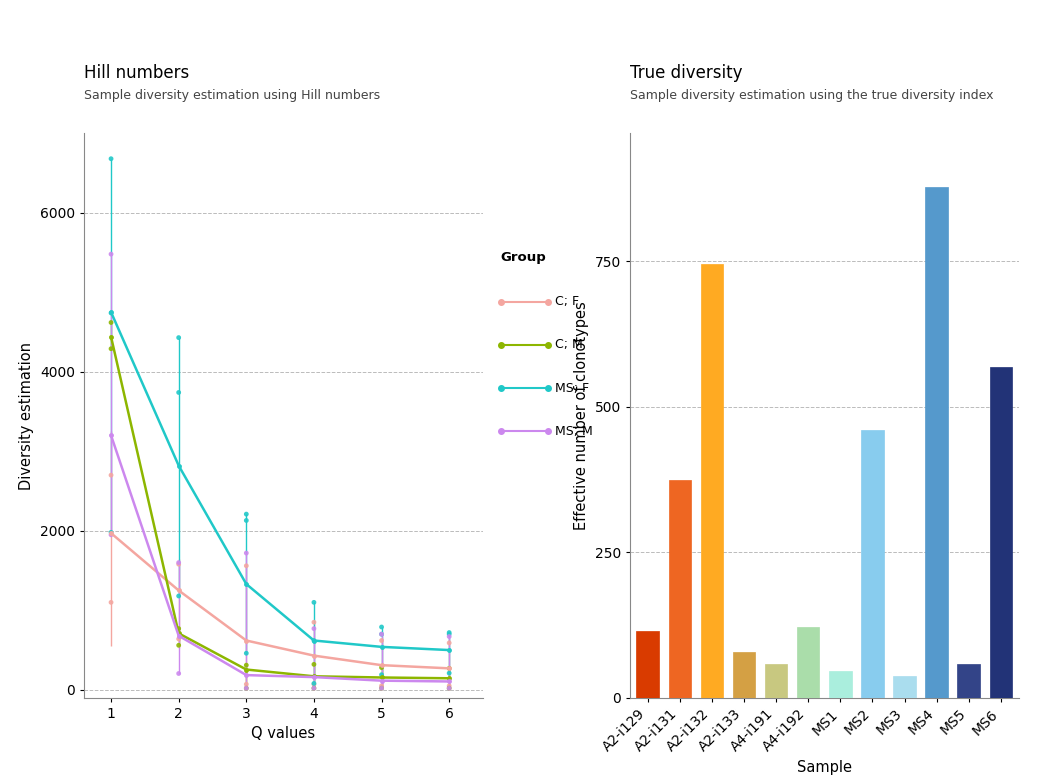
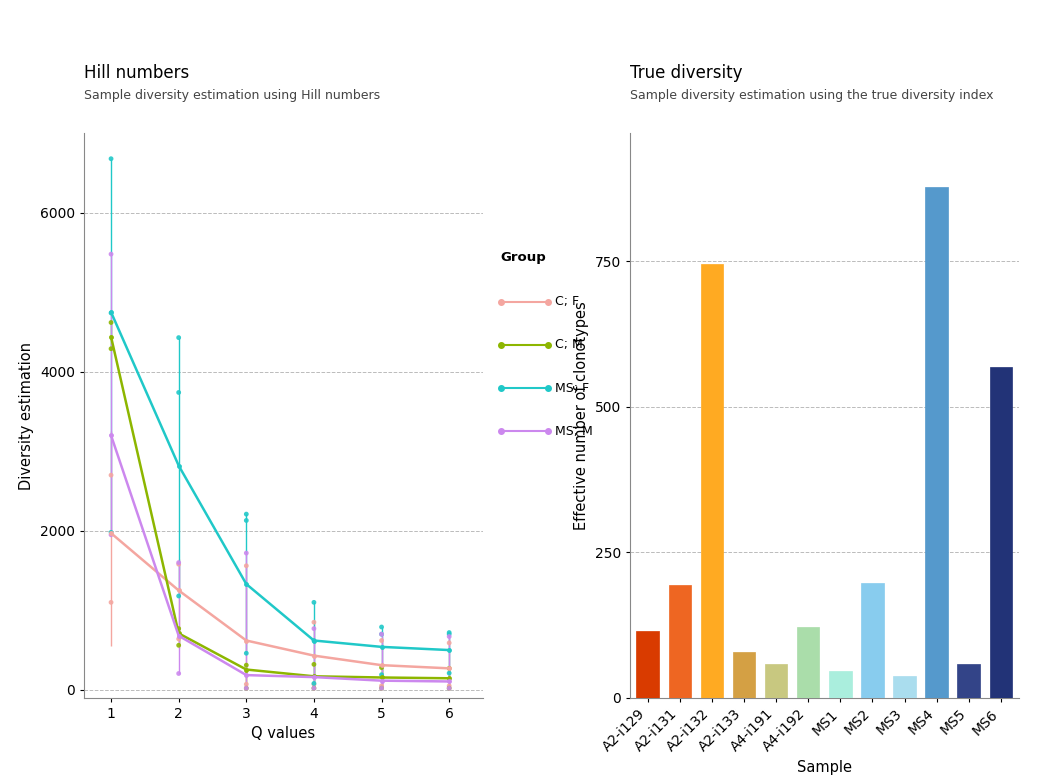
A2-i131: 374 -> 193
MS2: 460 -> 197
